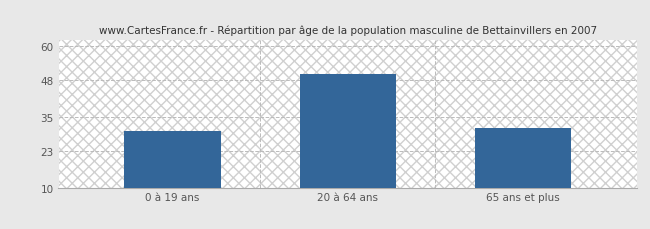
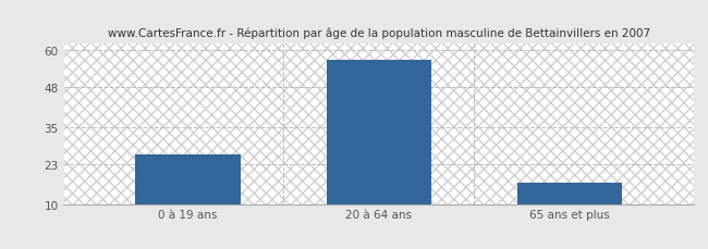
0 à 19 ans: 30 -> 26
20 à 64 ans: 50 -> 57
65 ans et plus: 31 -> 17
